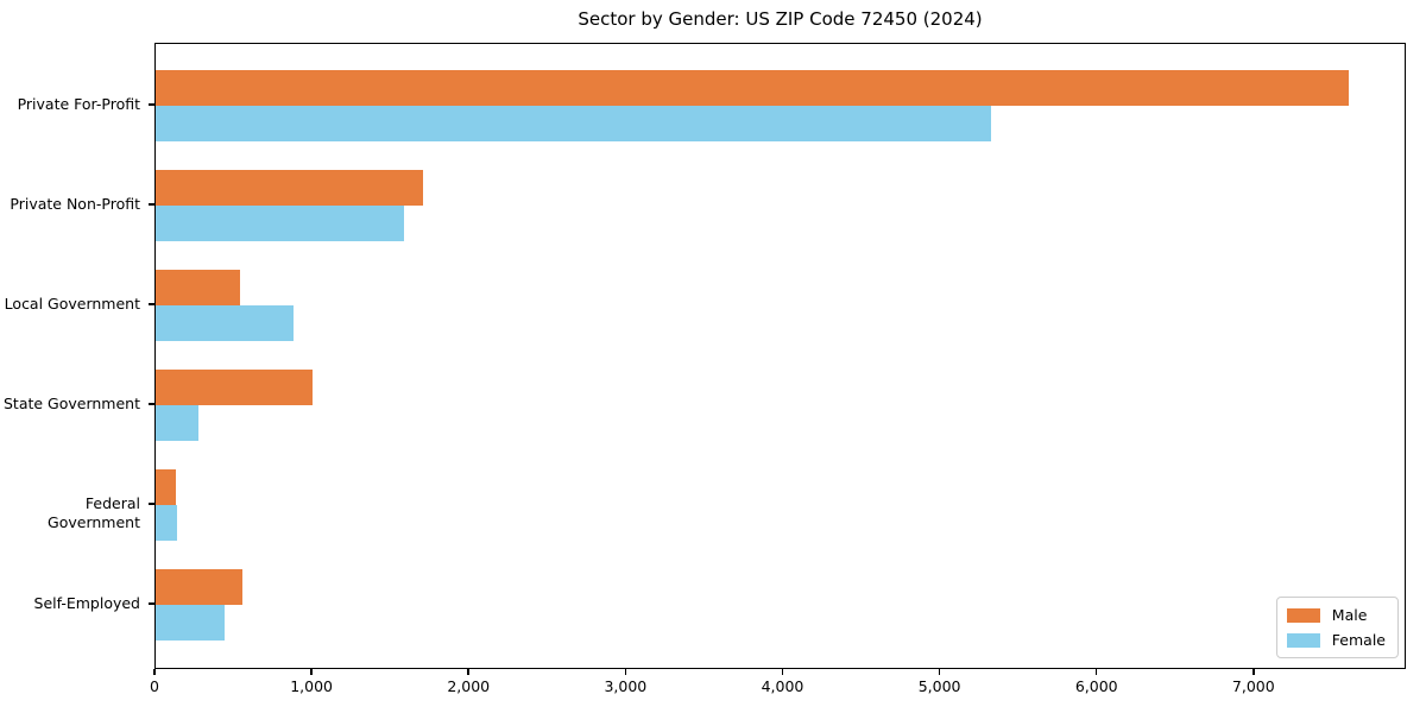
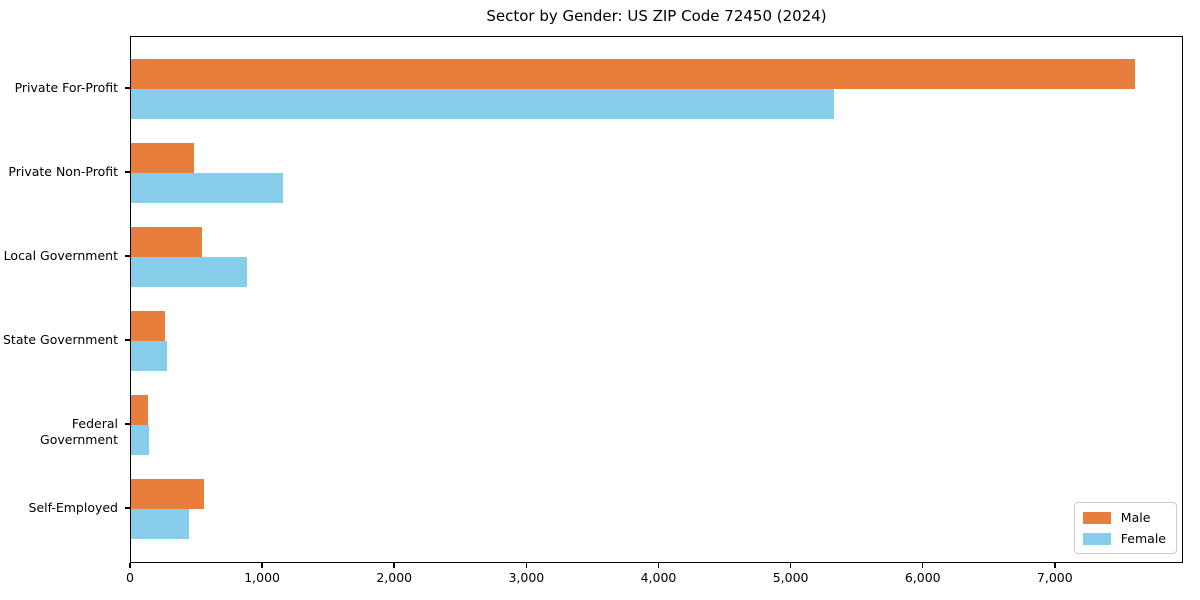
Male/Private Non-Profit: 1700 -> 480
Female/Private Non-Profit: 1580 -> 1150
Male/State Government: 1000 -> 260
